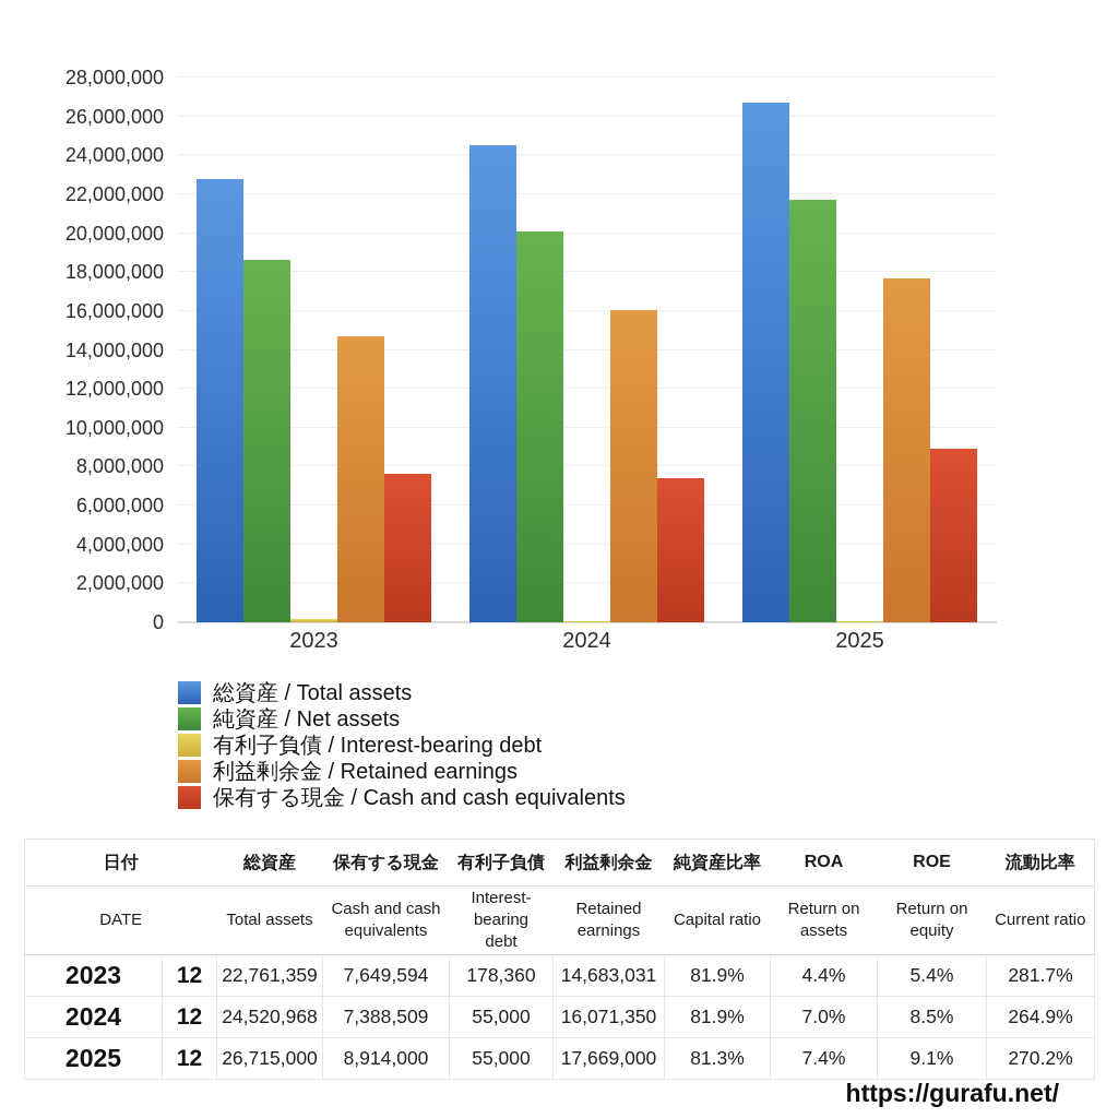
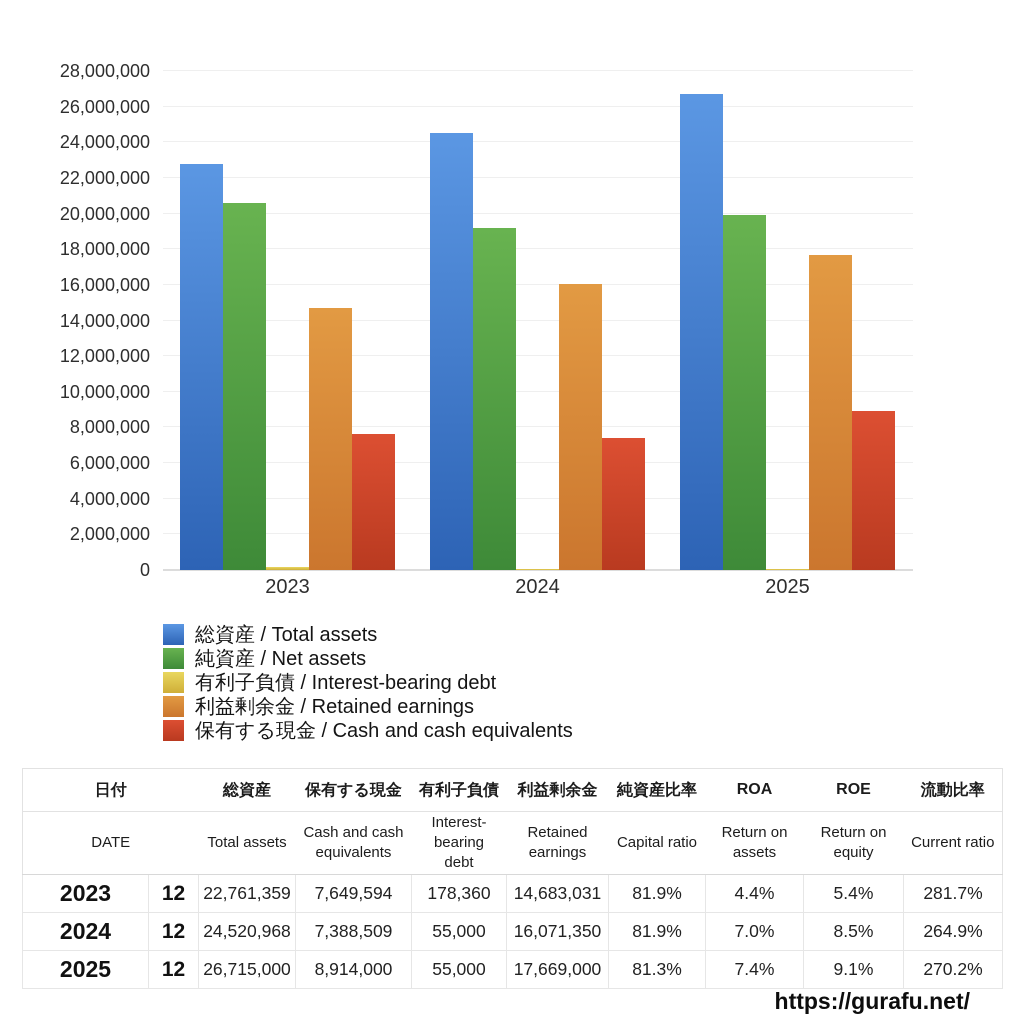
純資産 / Net assets/2023: 18600000 -> 20600000
純資産 / Net assets/2024: 20100000 -> 19200000
純資産 / Net assets/2025: 21700000 -> 19900000
